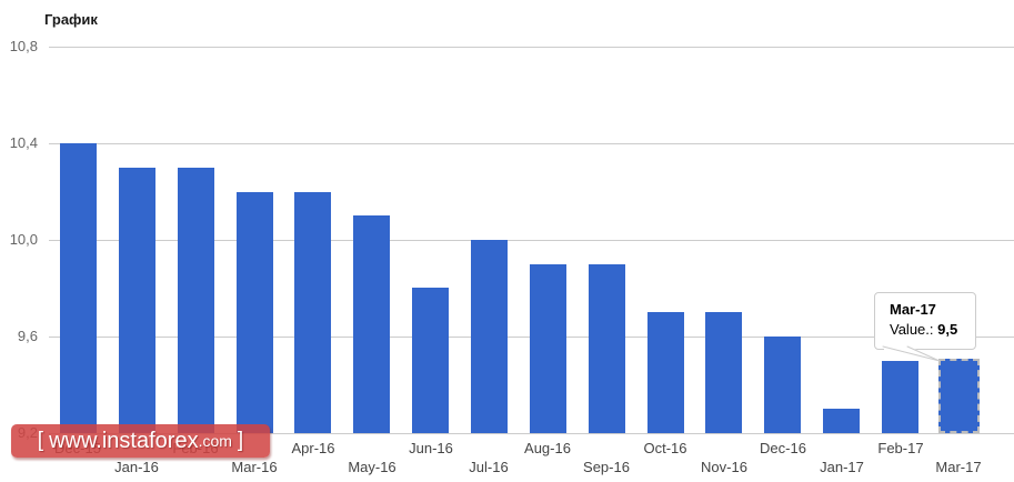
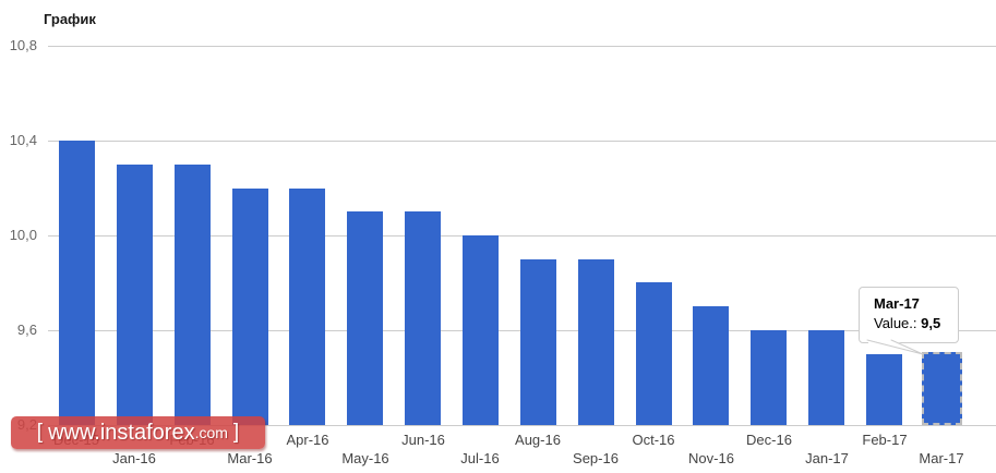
Jun-16: 9,8 -> 10,1
Oct-16: 9,7 -> 9,8
Jan-17: 9,3 -> 9,6
